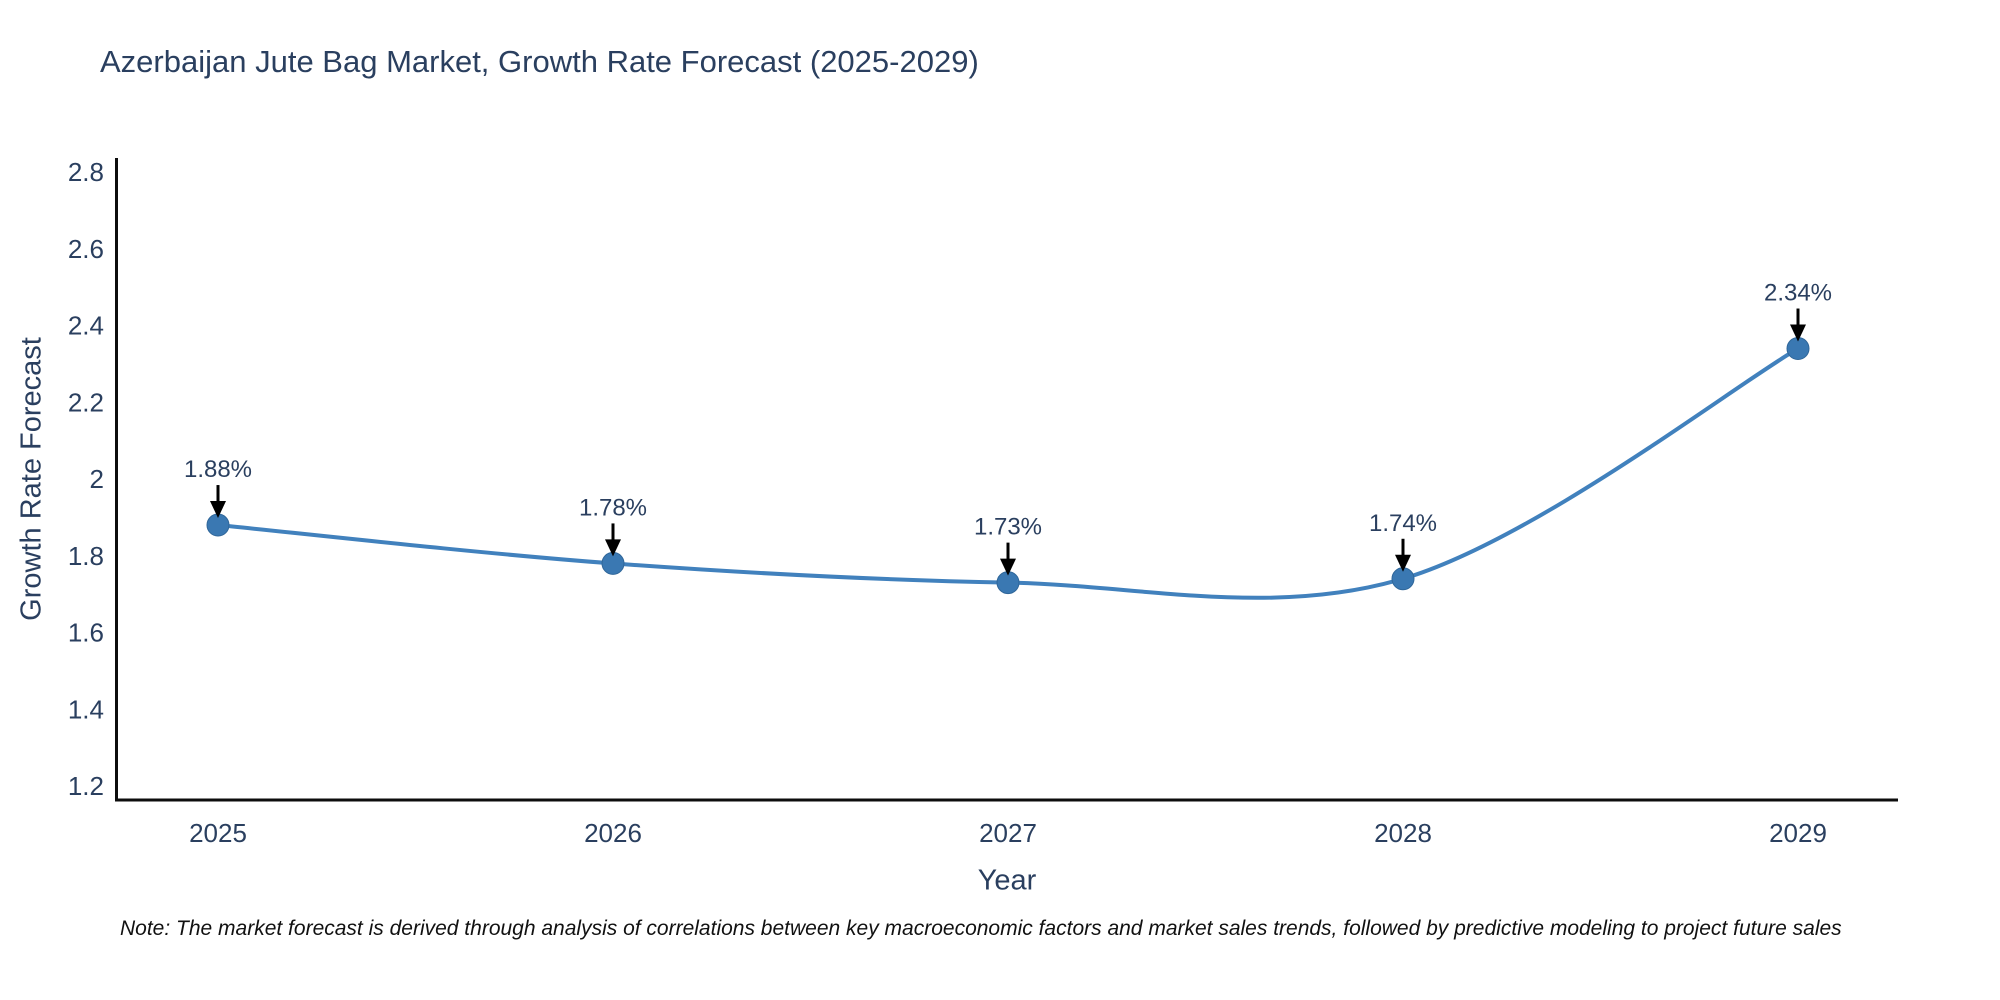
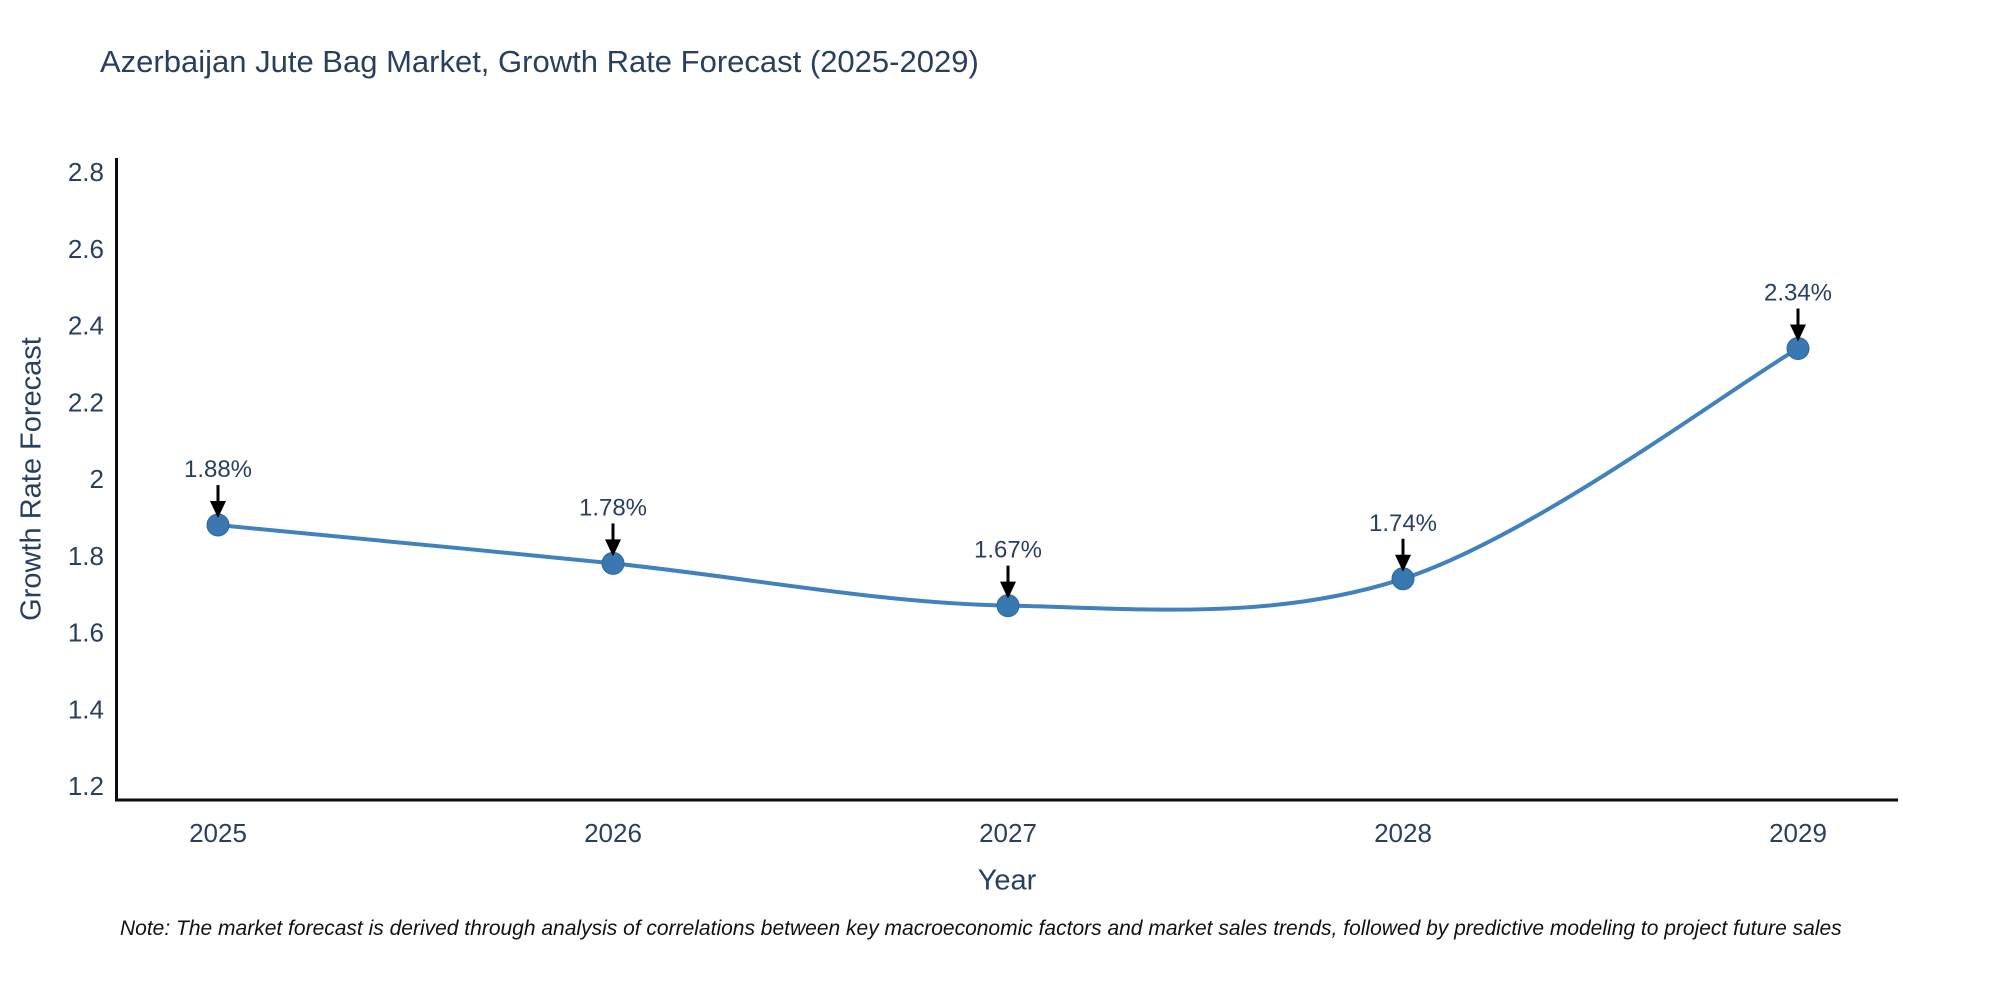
2027: 1.73% -> 1.67%
